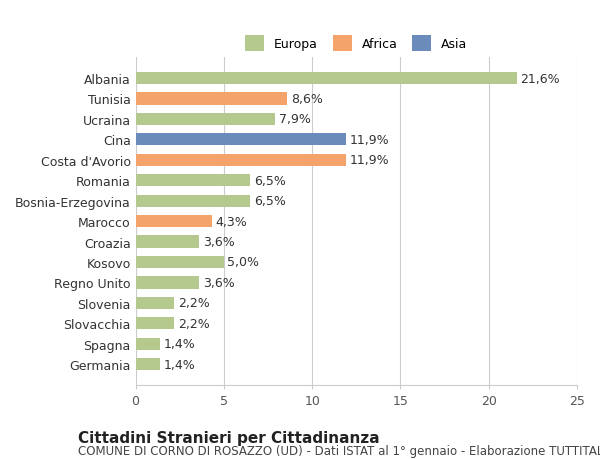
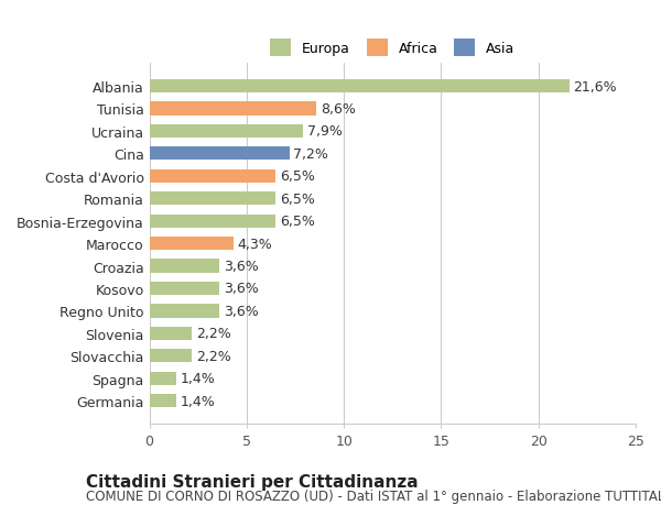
Cina: 11,9% -> 7,2%
Costa d'Avorio: 11,9% -> 6,5%
Kosovo: 5,0% -> 3,6%
